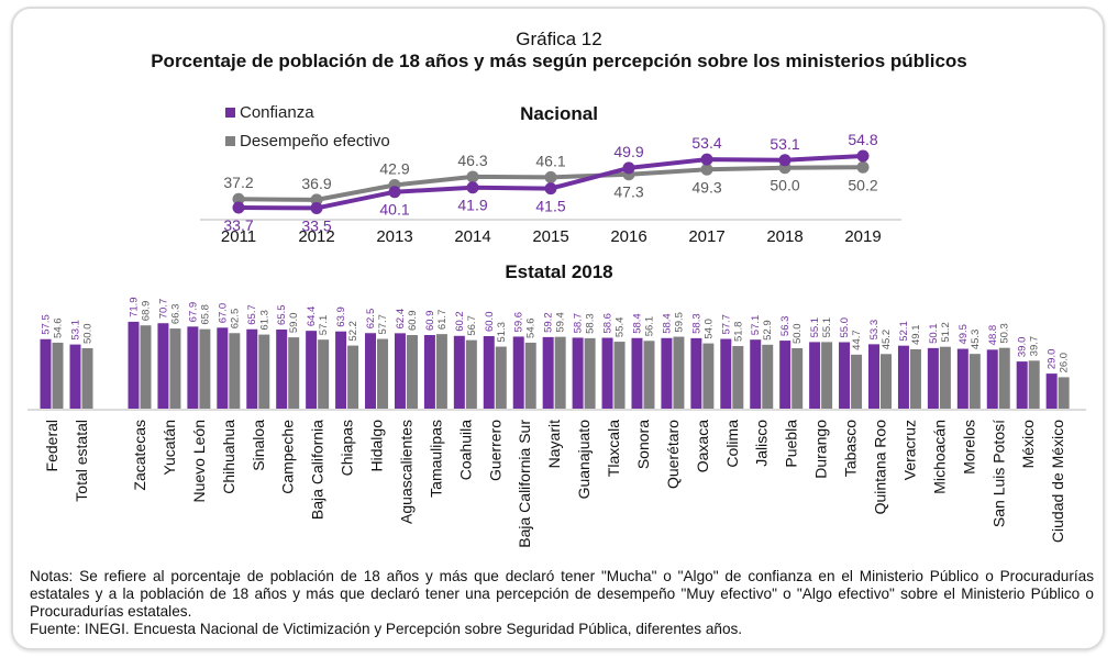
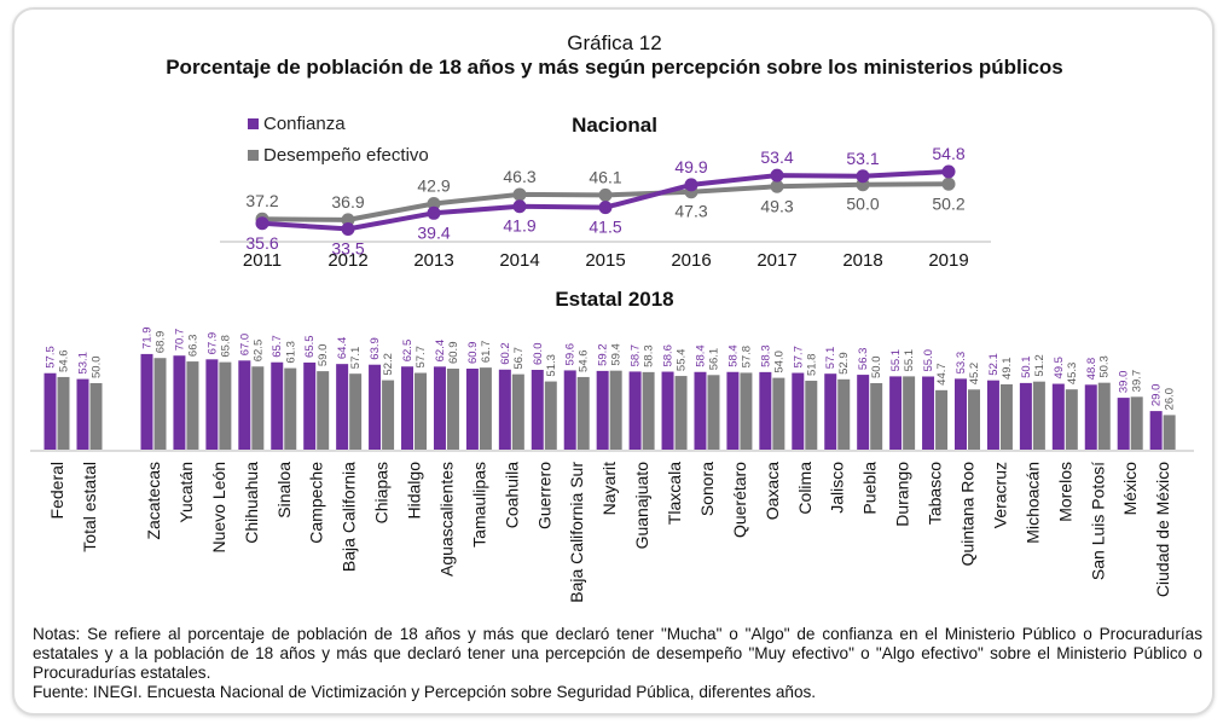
Nacional/Confianza/2011: 33.7 -> 35.6
Nacional/Confianza/2013: 40.1 -> 39.4
Estatal 2018/Desempeño efectivo/Querétaro: 59.5 -> 57.8
